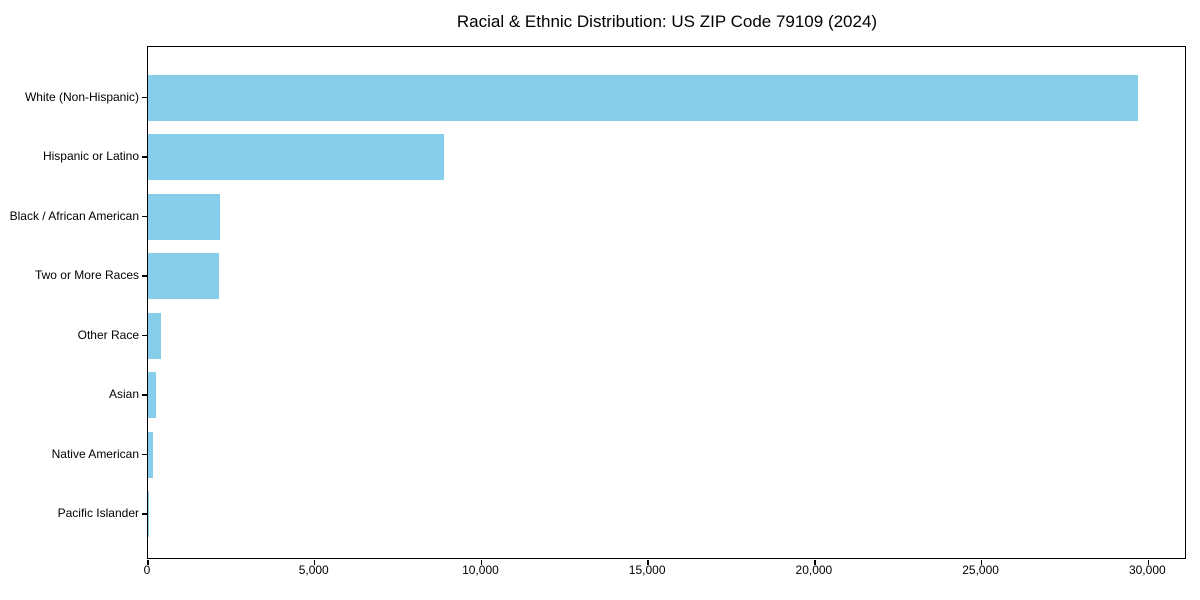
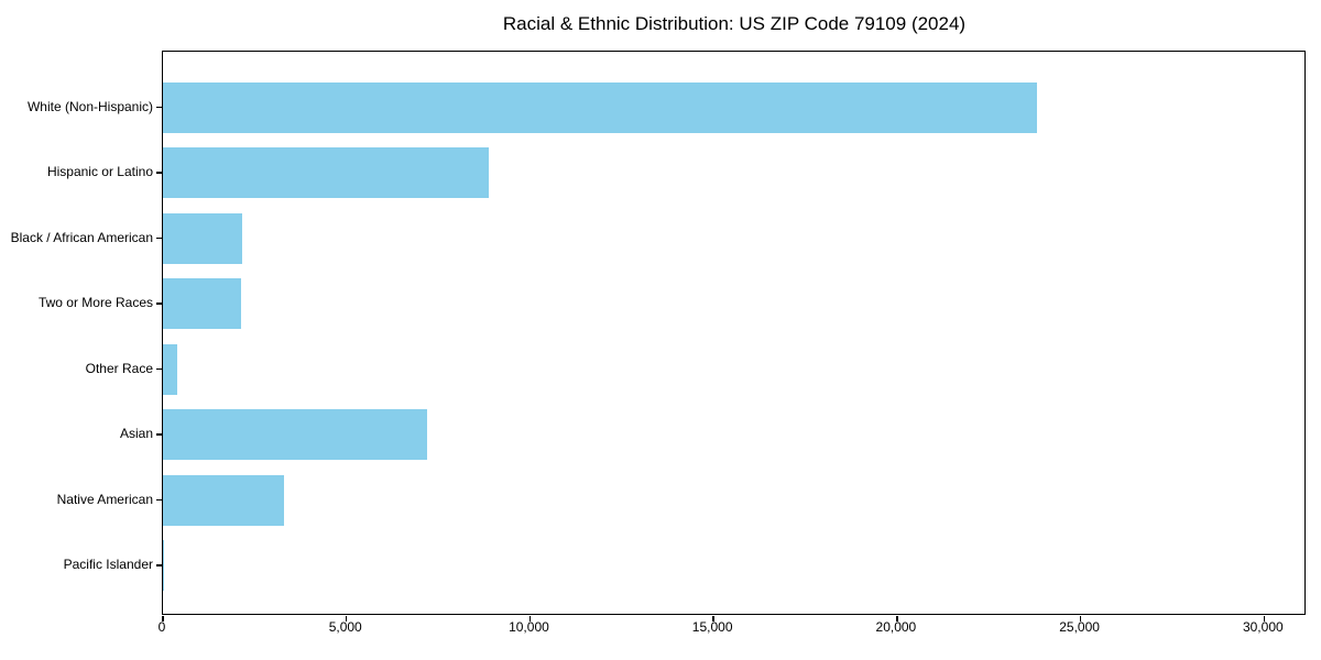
White (Non-Hispanic): 29700 -> 23800
Asian: 200 -> 7200
Native American: 200 -> 3300
